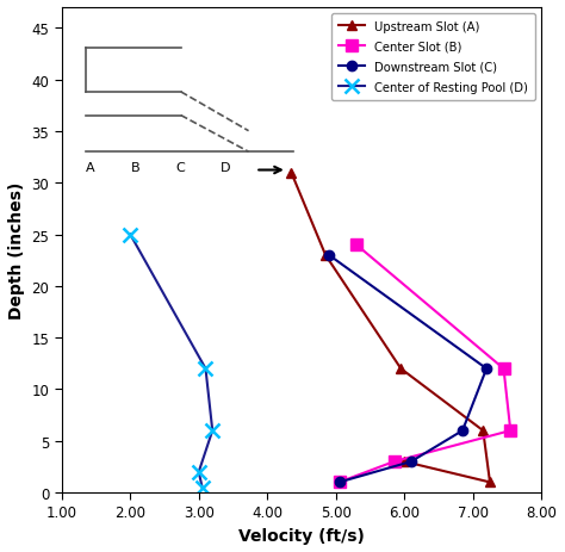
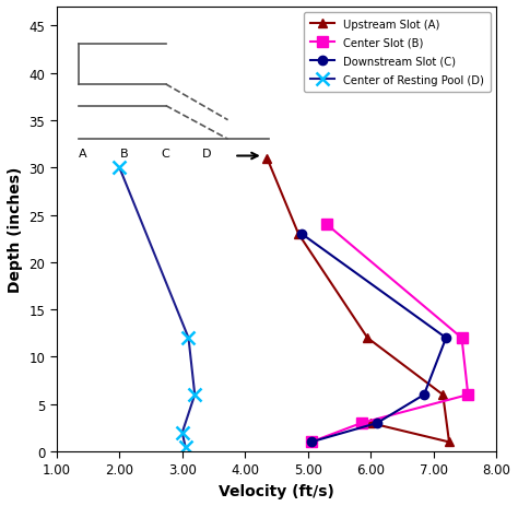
Center of Resting Pool (D)/2.00: 25.0 -> 30.0
